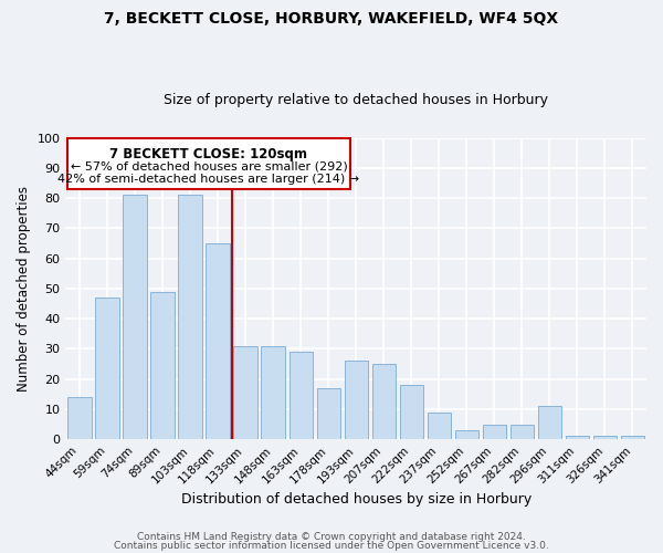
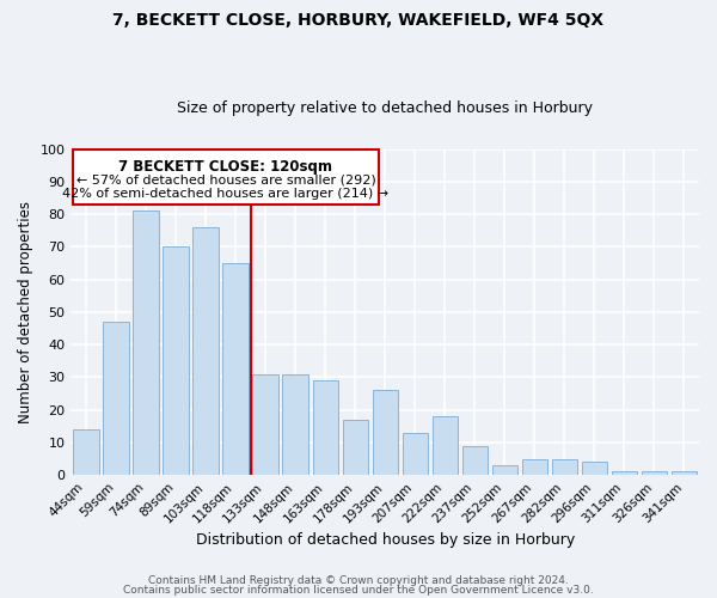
89sqm: 49 -> 70
103sqm: 81 -> 76
207sqm: 25 -> 13
296sqm: 11 -> 4
